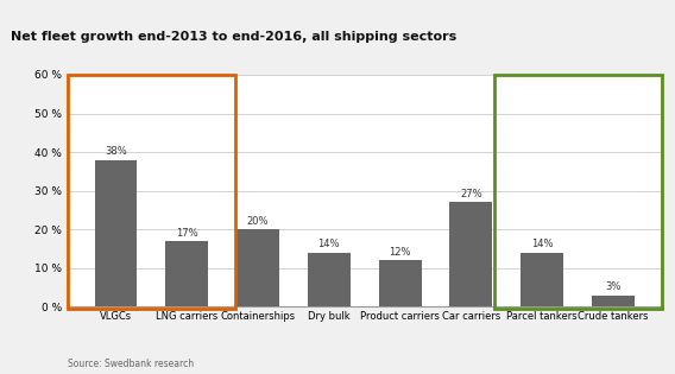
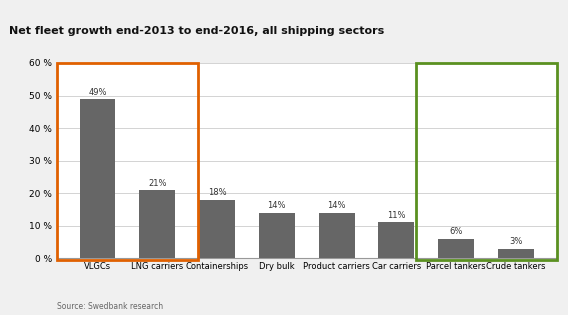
VLGCs: 38% -> 49%
LNG carriers: 17% -> 21%
Containerships: 20% -> 18%
Product carriers: 12% -> 14%
Car carriers: 27% -> 11%
Parcel tankers: 14% -> 6%
